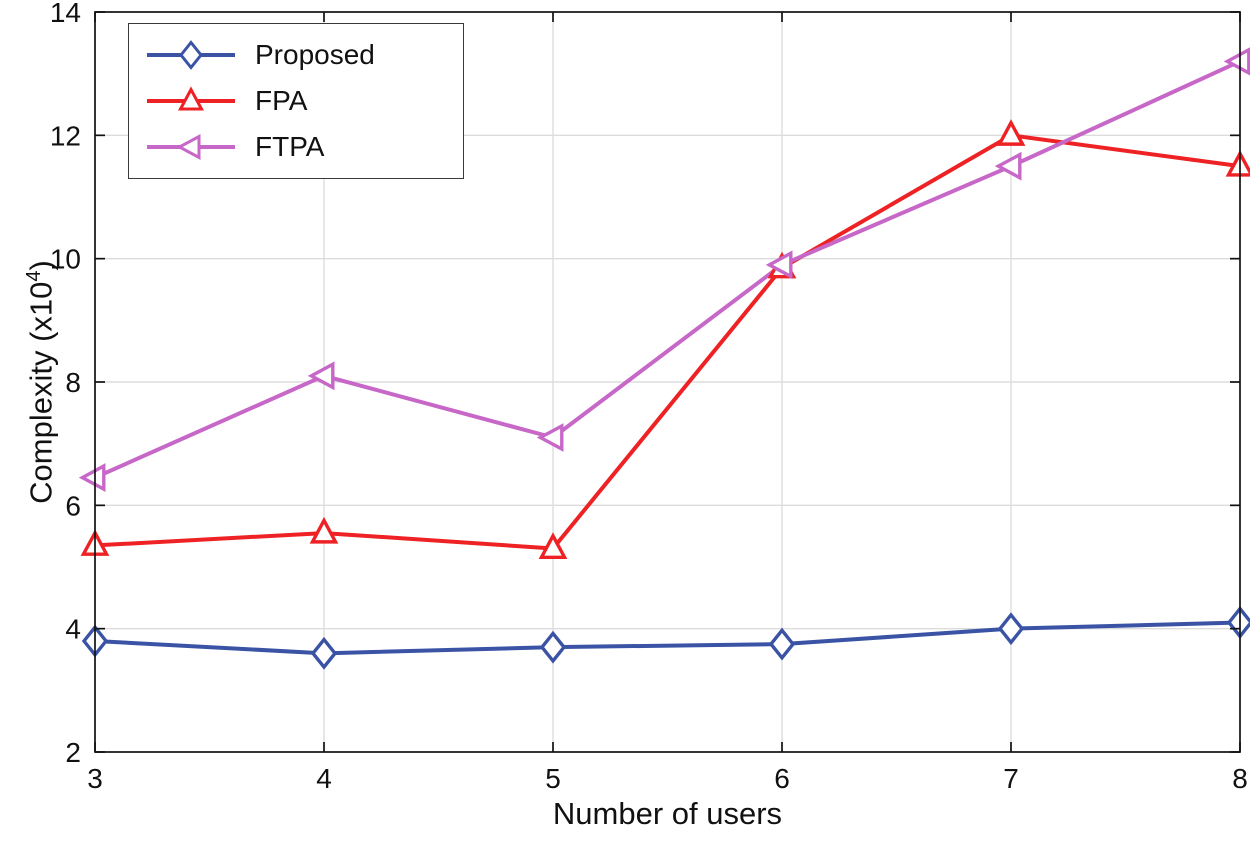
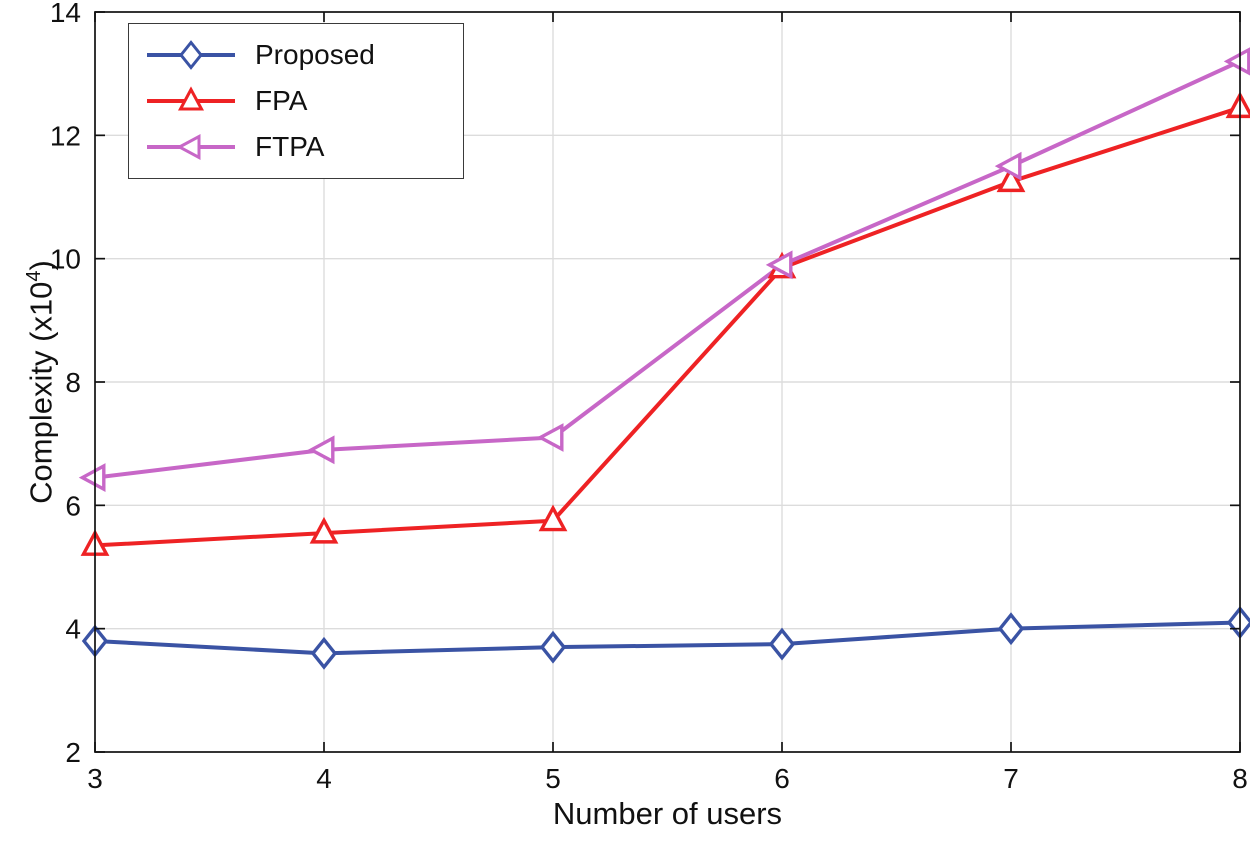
FTPA/4: 8.1 -> 6.9
FPA/5: 5.3 -> 5.8
FPA/7: 12.0 -> 11.2
FPA/8: 11.5 -> 12.4
